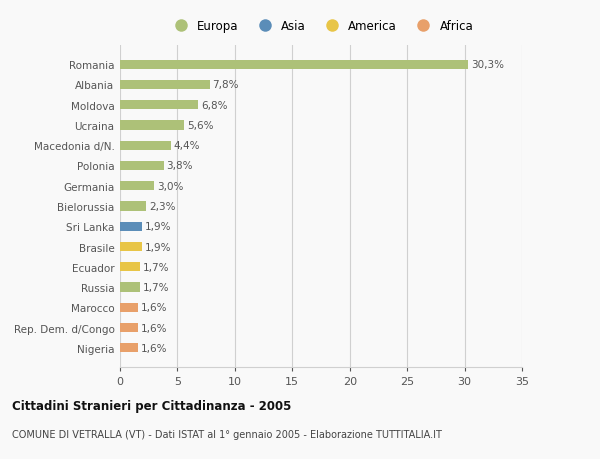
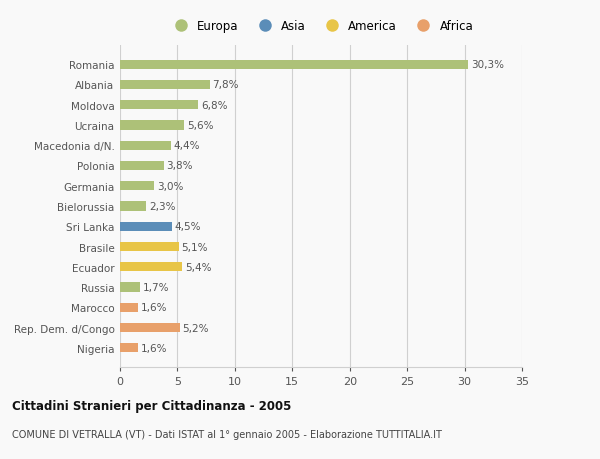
Sri Lanka: 1,9% -> 4,5%
Brasile: 1,9% -> 5,1%
Ecuador: 1,7% -> 5,4%
Rep. Dem. d/Congo: 1,6% -> 5,2%
